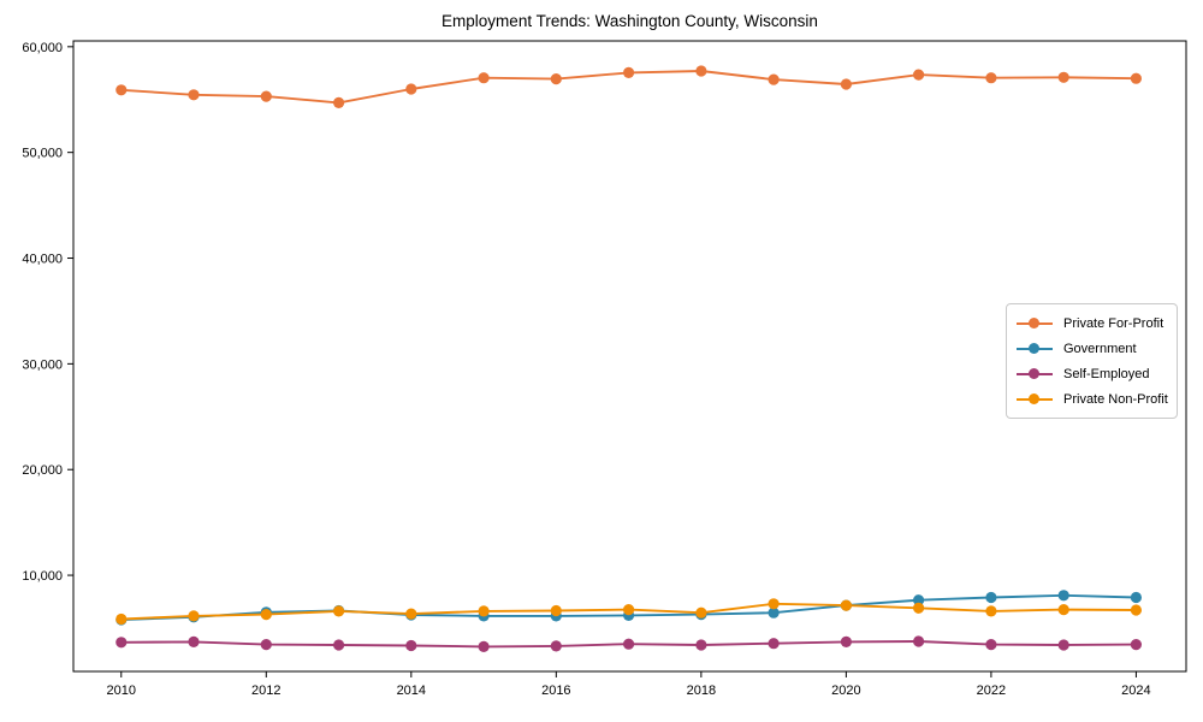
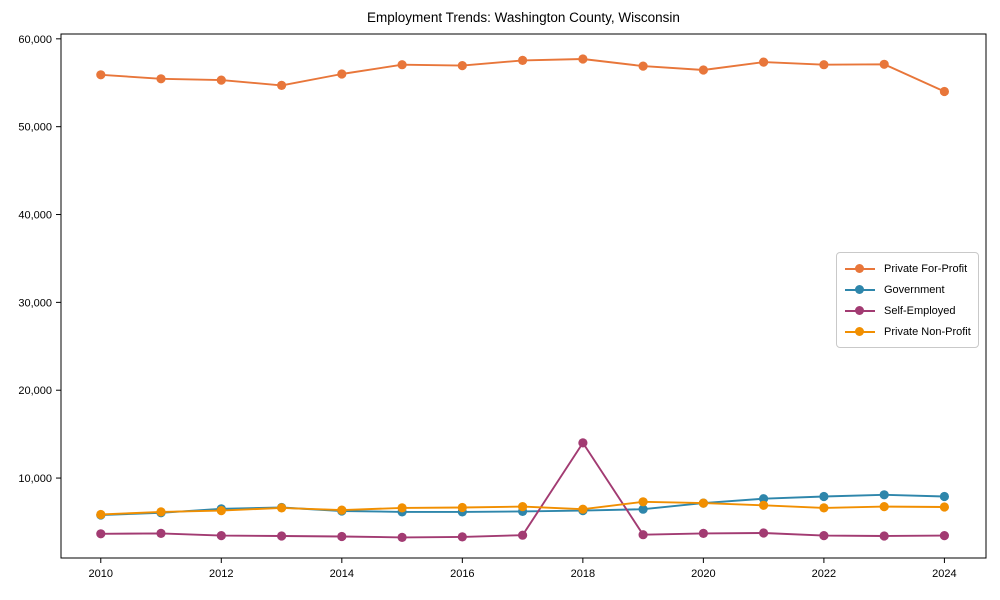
Self-Employed/2018: 3000 -> 14000
Private For-Profit/2024: 57000 -> 54000
